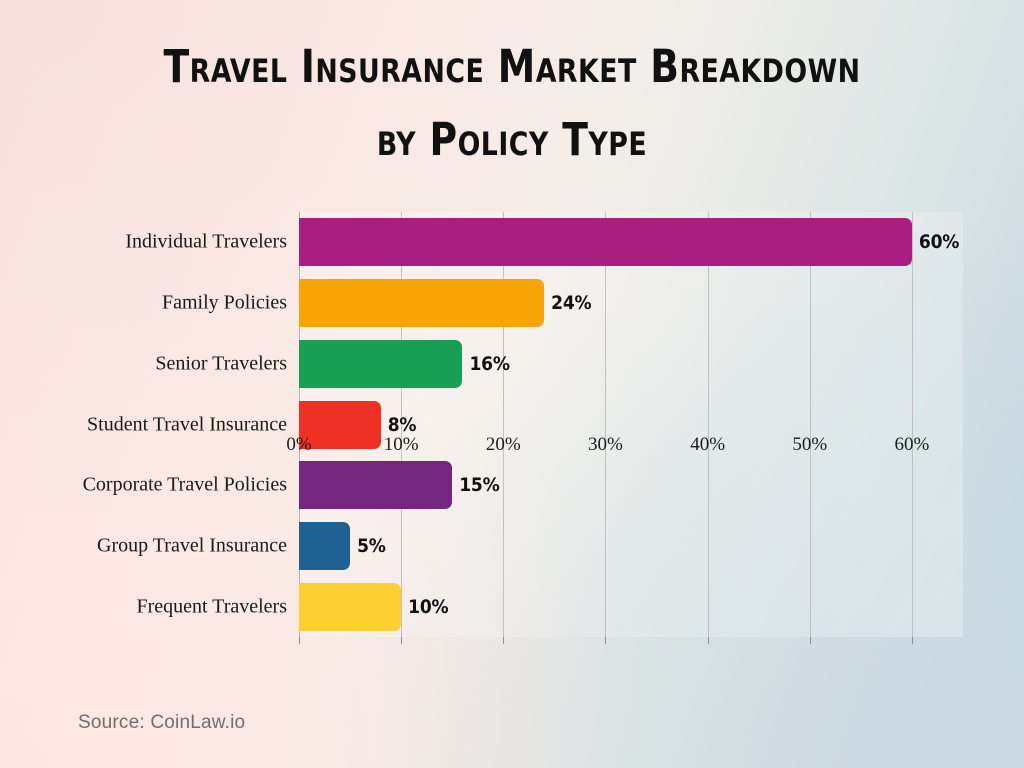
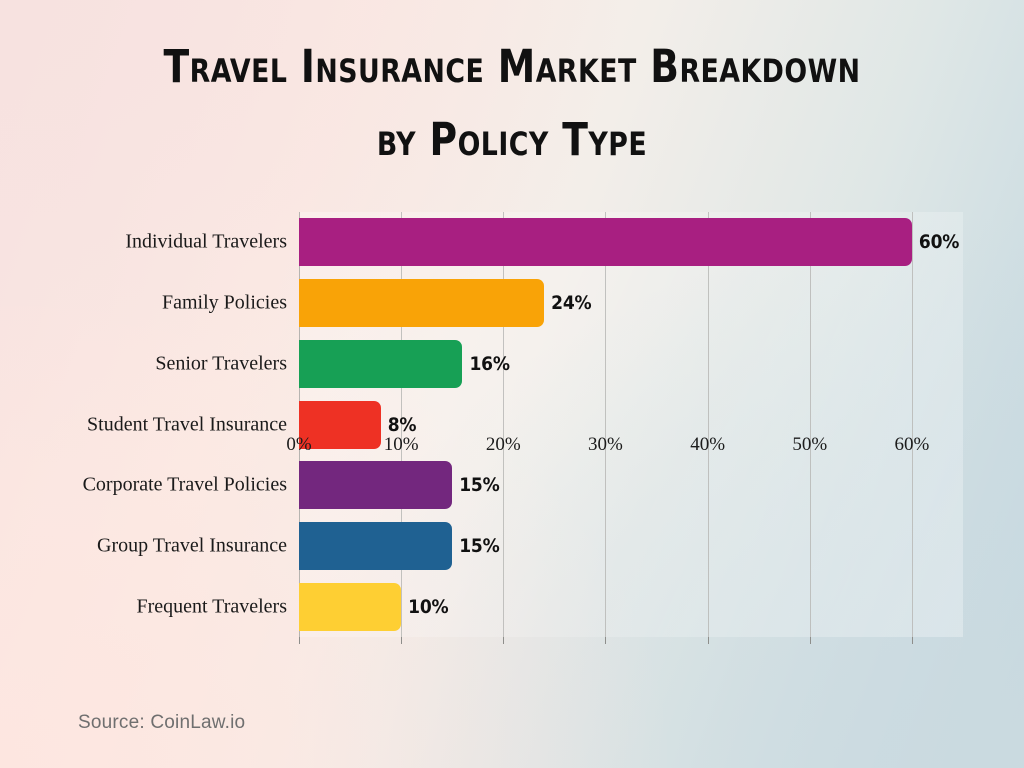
Group Travel Insurance: 5% -> 15%
